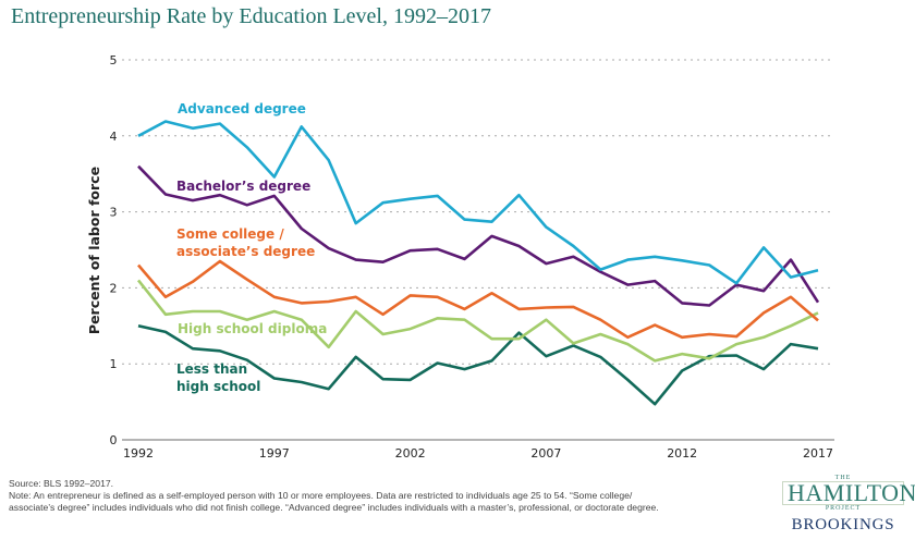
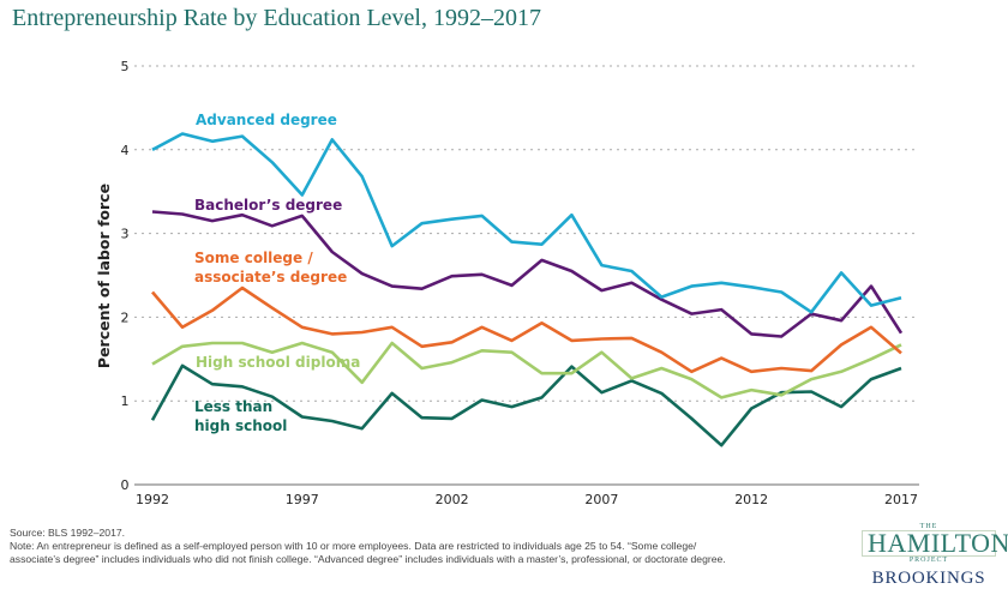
Bachelor’s degree/1992: 3.6 -> 3.3
High school diploma/1992: 2.1 -> 1.4
Less than high school/1992: 1.5 -> 0.8
Some college / associate’s degree/2002: 1.9 -> 1.7
Advanced degree/2007: 2.8 -> 2.6
Less than high school/2017: 1.2 -> 1.4
